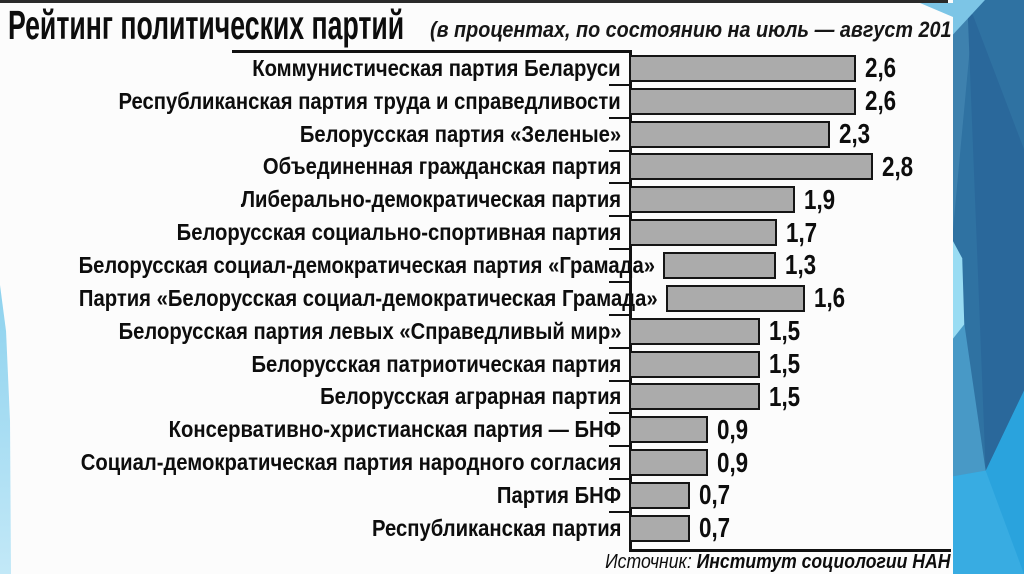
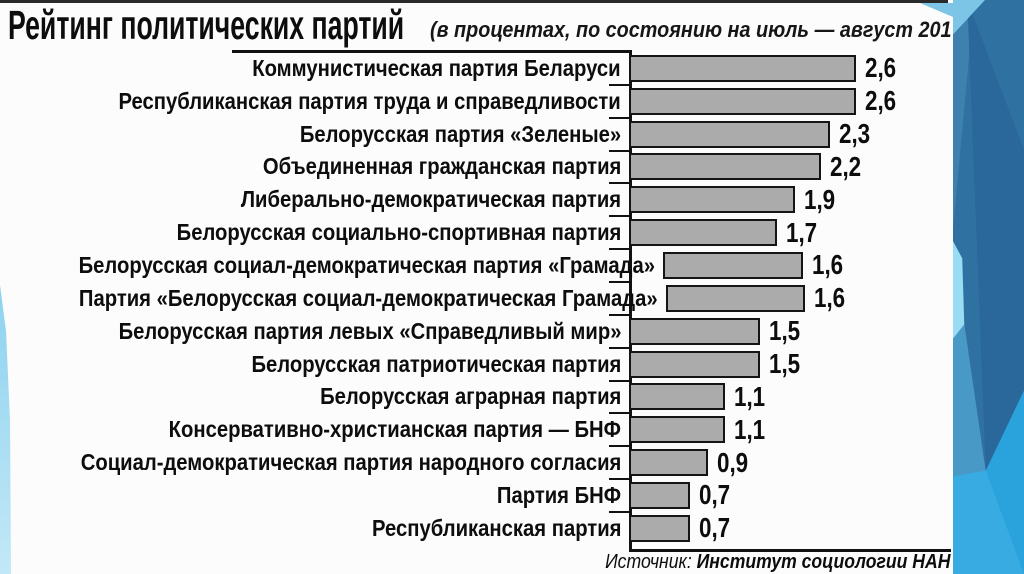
Объединенная гражданская партия: 2,8 -> 2,2
Белорусская социал-демократическая партия «Грамада»: 1,3 -> 1,6
Белорусская аграрная партия: 1,5 -> 1,1
Консервативно-христианская партия — БНФ: 0,9 -> 1,1
